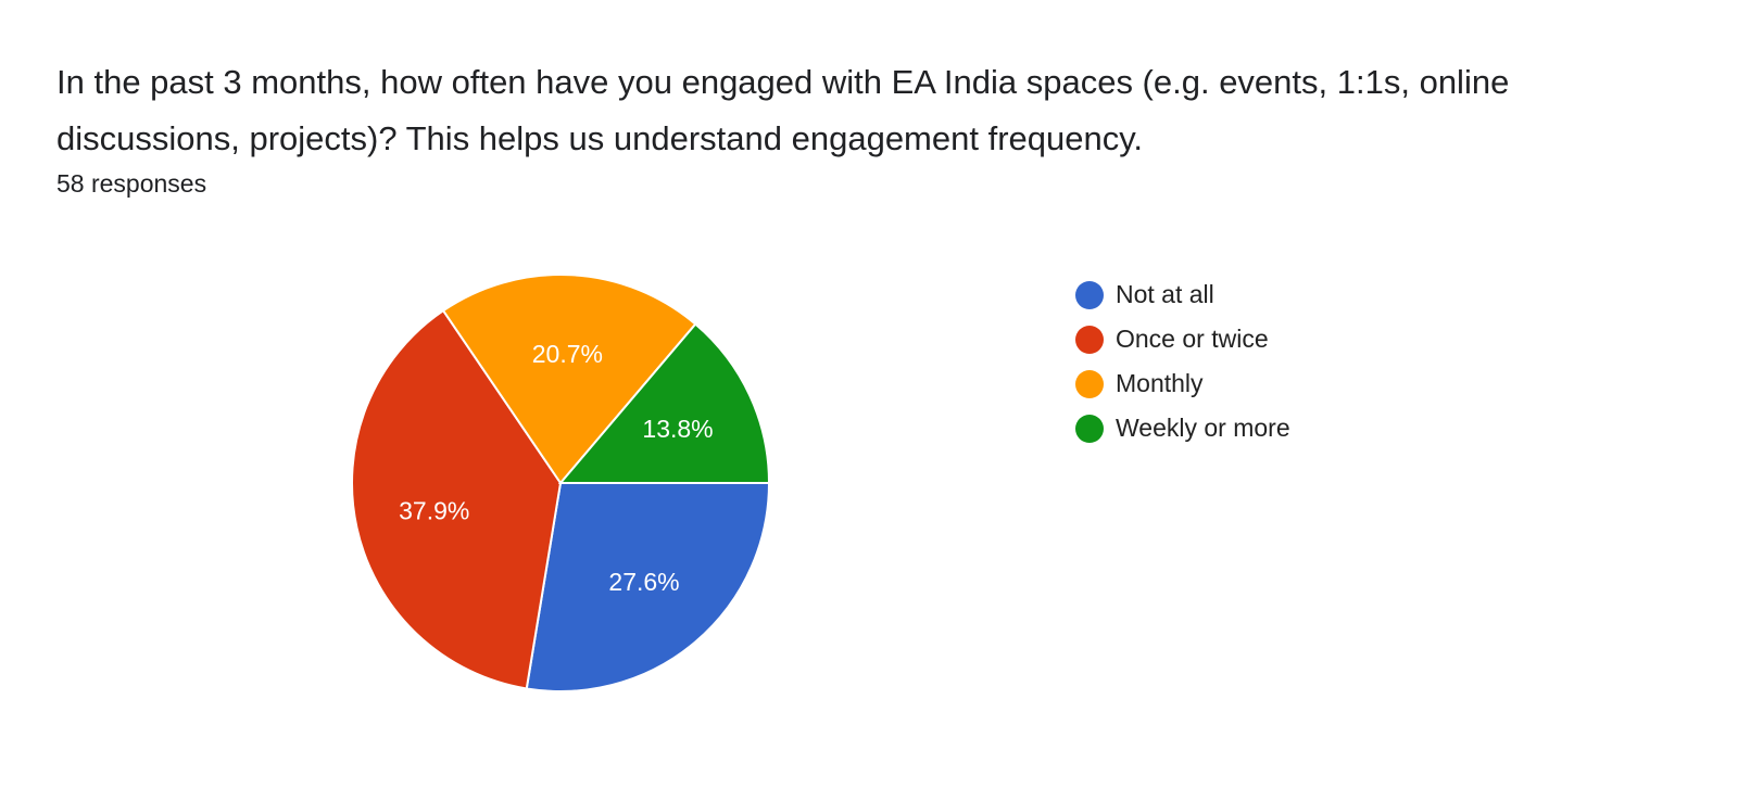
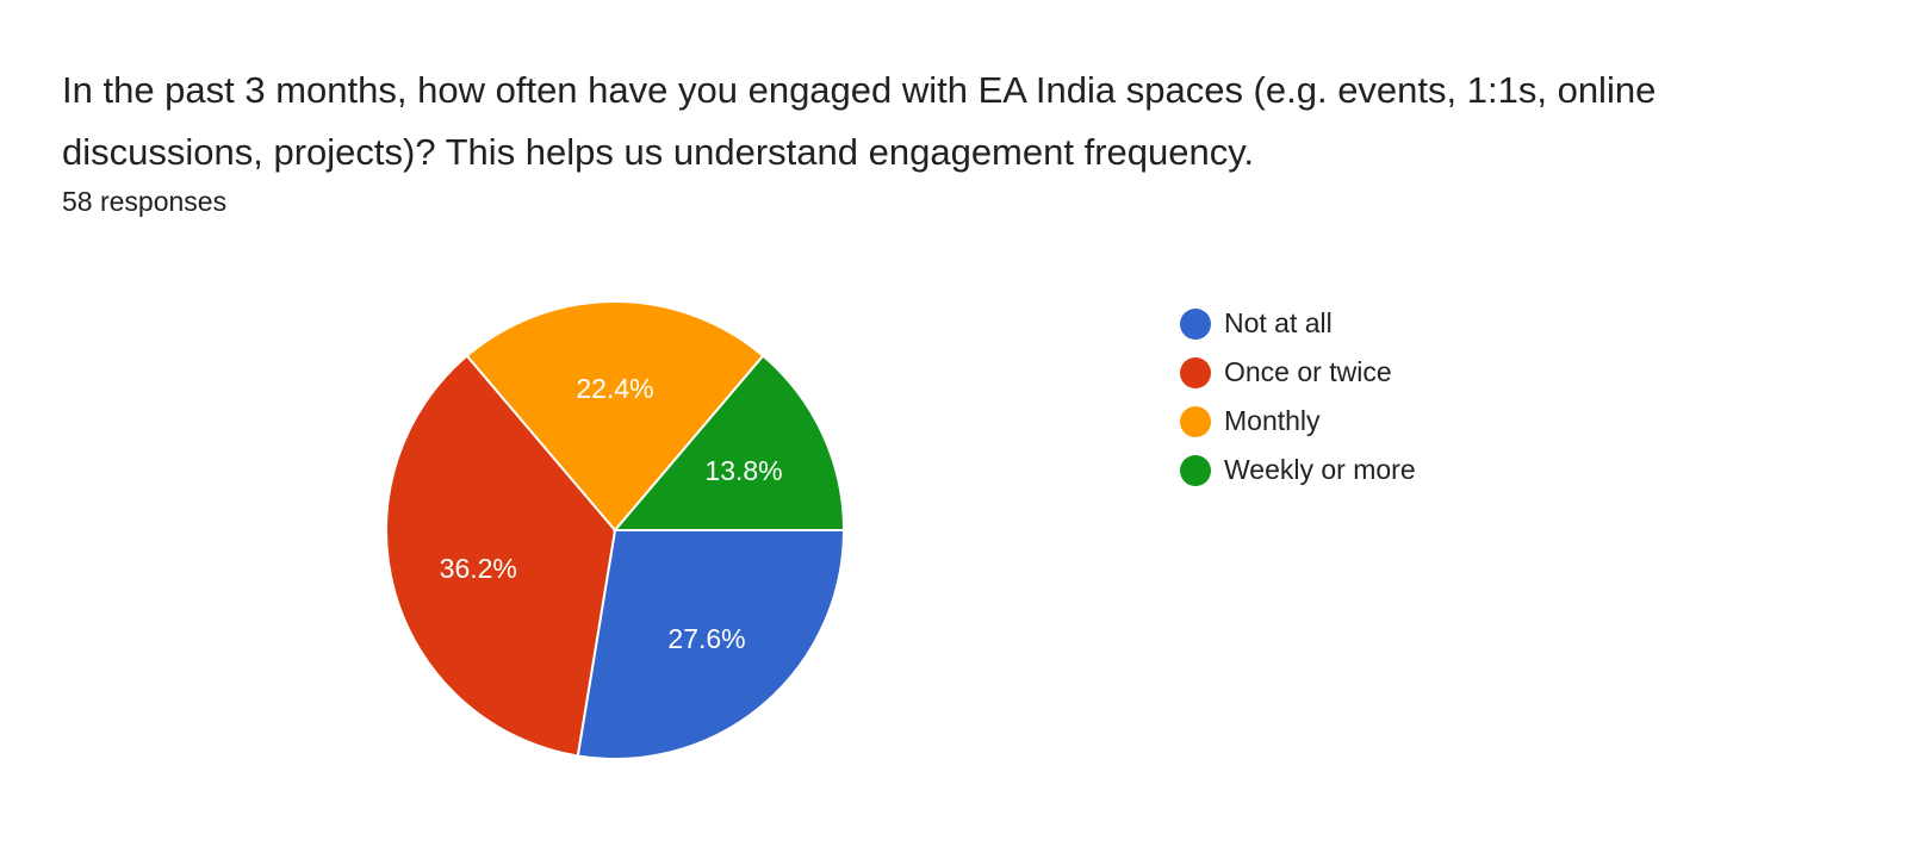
Once or twice: 37.9% -> 36.2%
Monthly: 20.7% -> 22.4%
